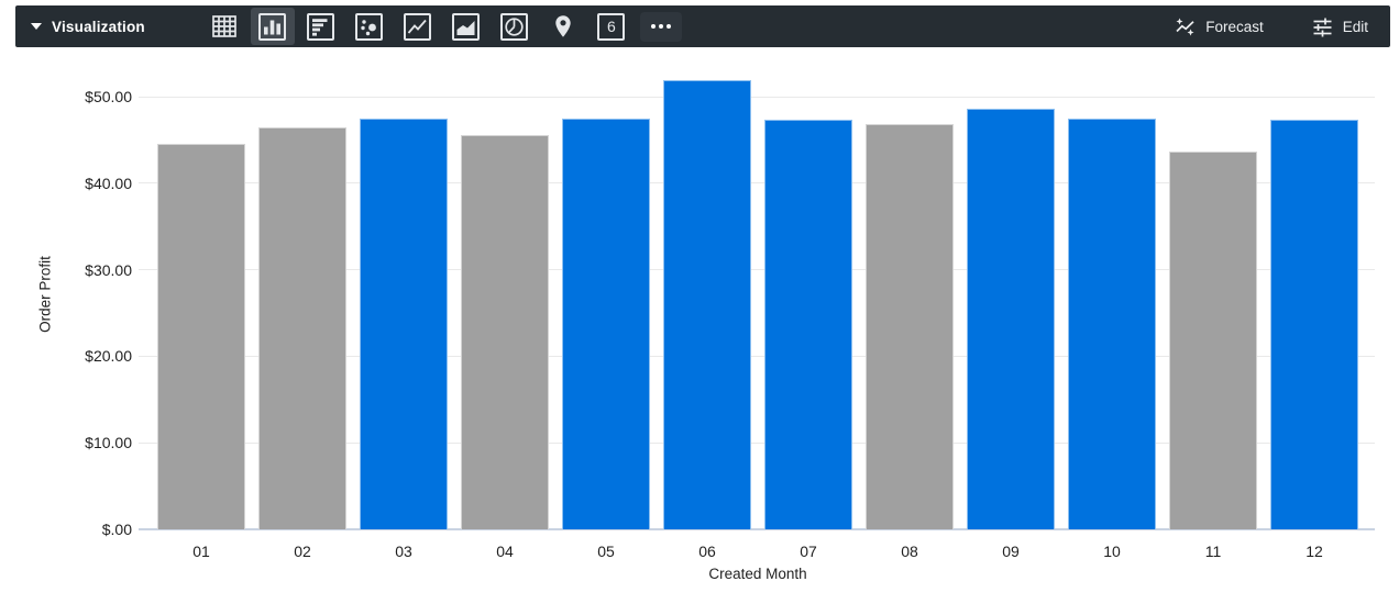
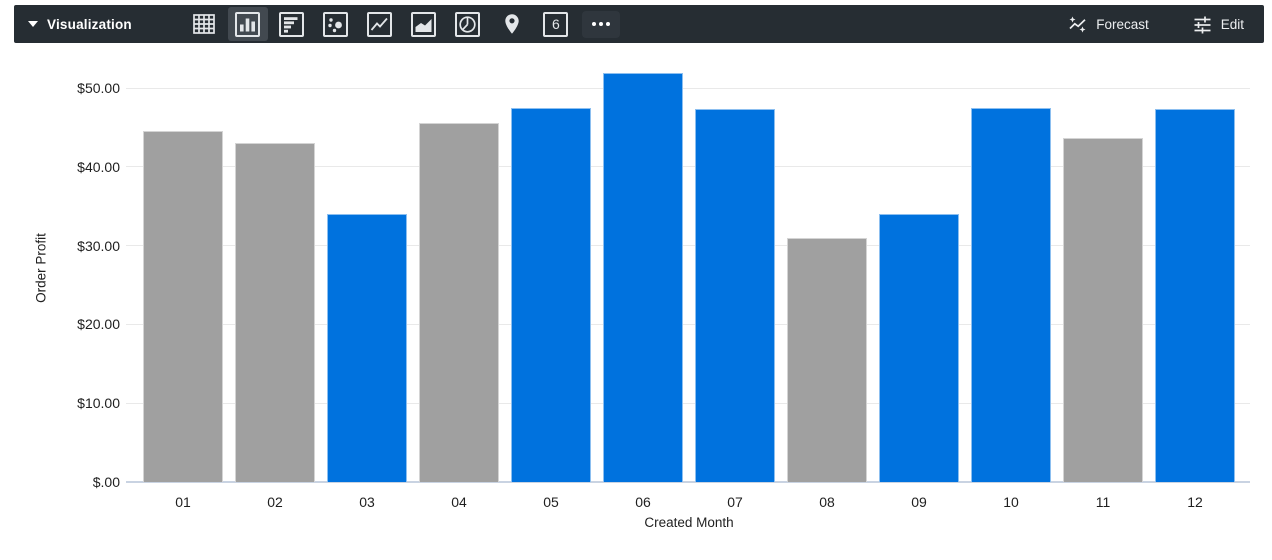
02: $46 -> $43
03: $48 -> $34
08: $47 -> $31
09: $49 -> $34
